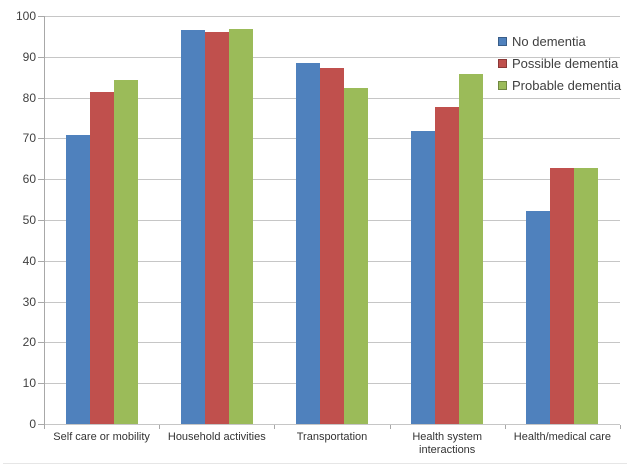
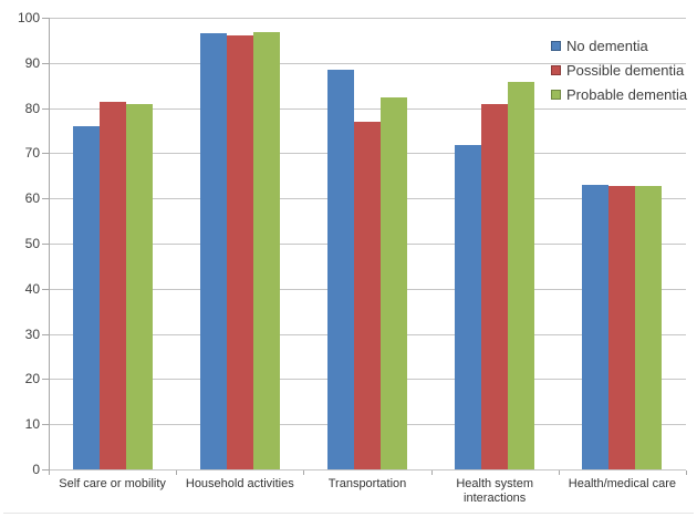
No dementia/Self care or mobility: 71 -> 76
Probable dementia/Self care or mobility: 84 -> 81
Possible dementia/Transportation: 87 -> 77
Possible dementia/Health system interactions: 78 -> 81
No dementia/Health/medical care: 52 -> 63
